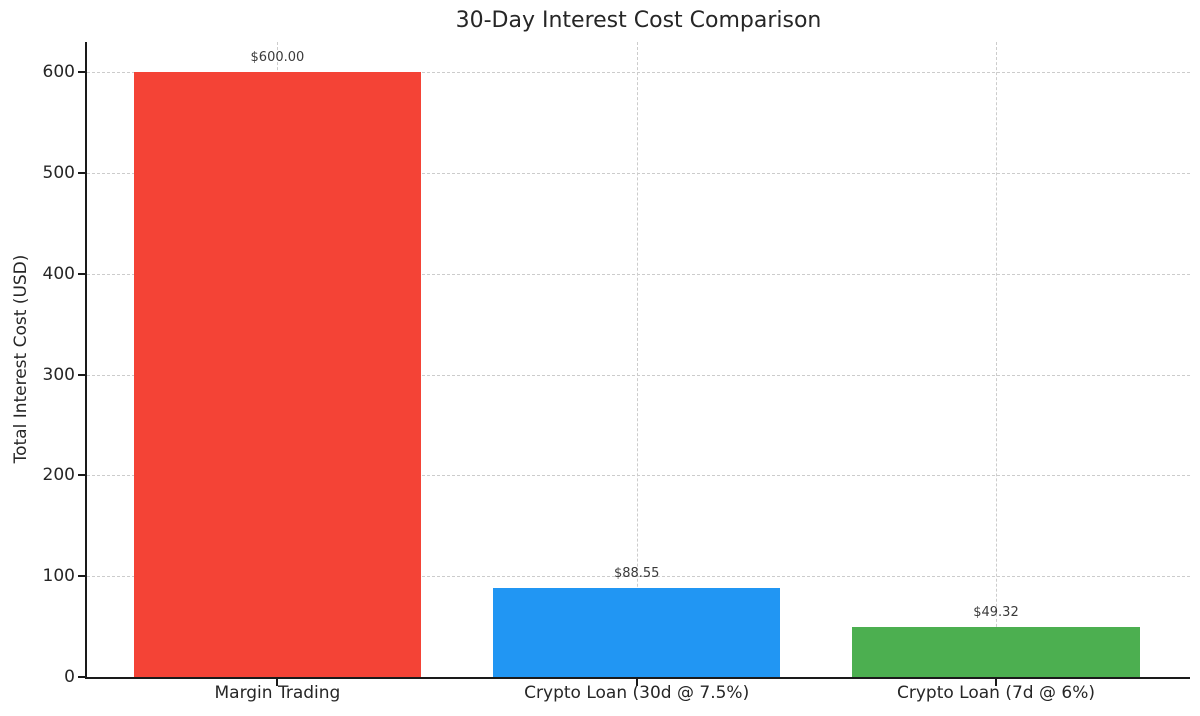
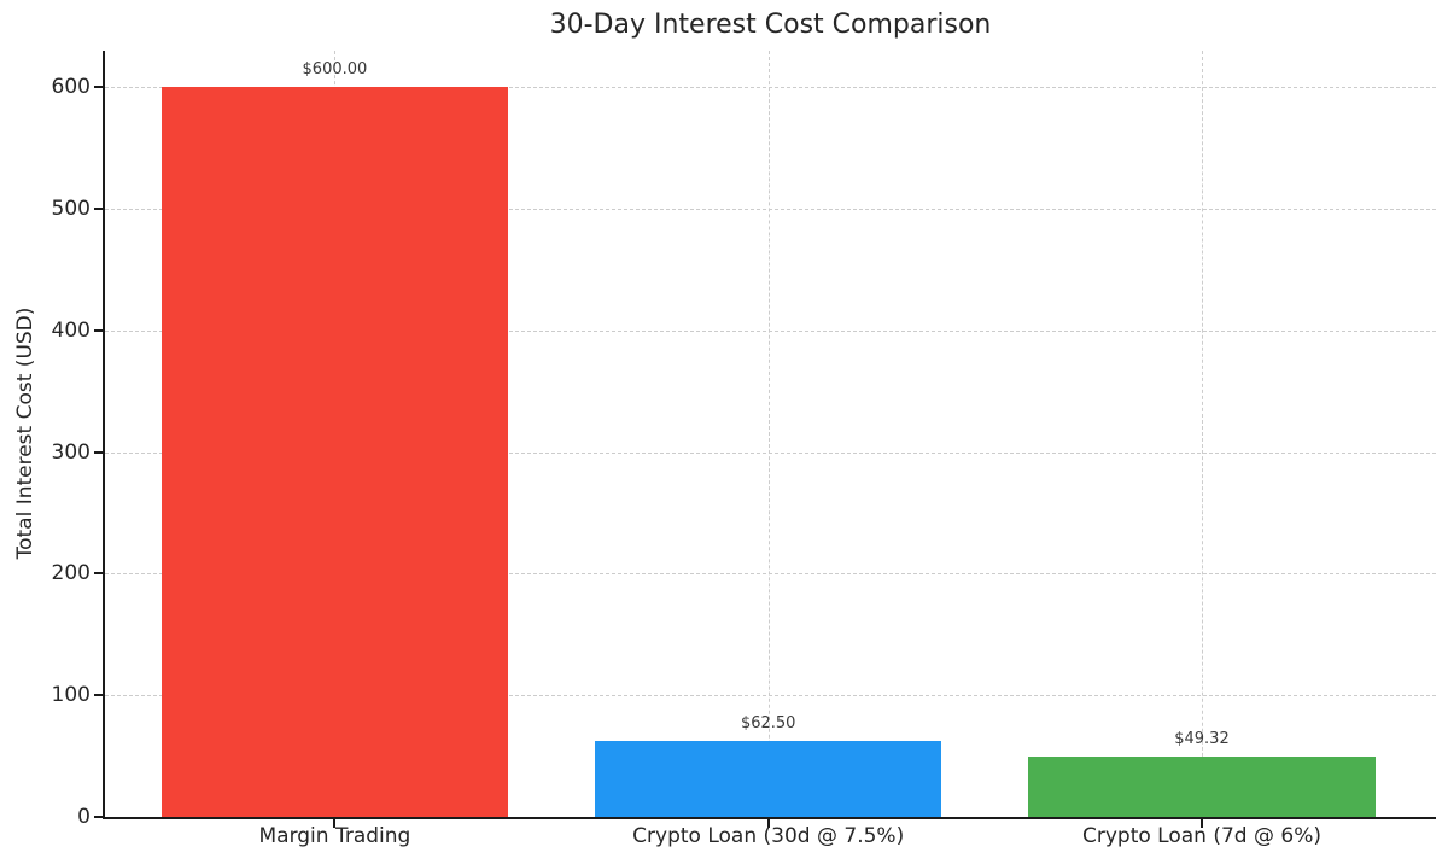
Crypto Loan (30d @ 7.5%): $88.55 -> $62.50
